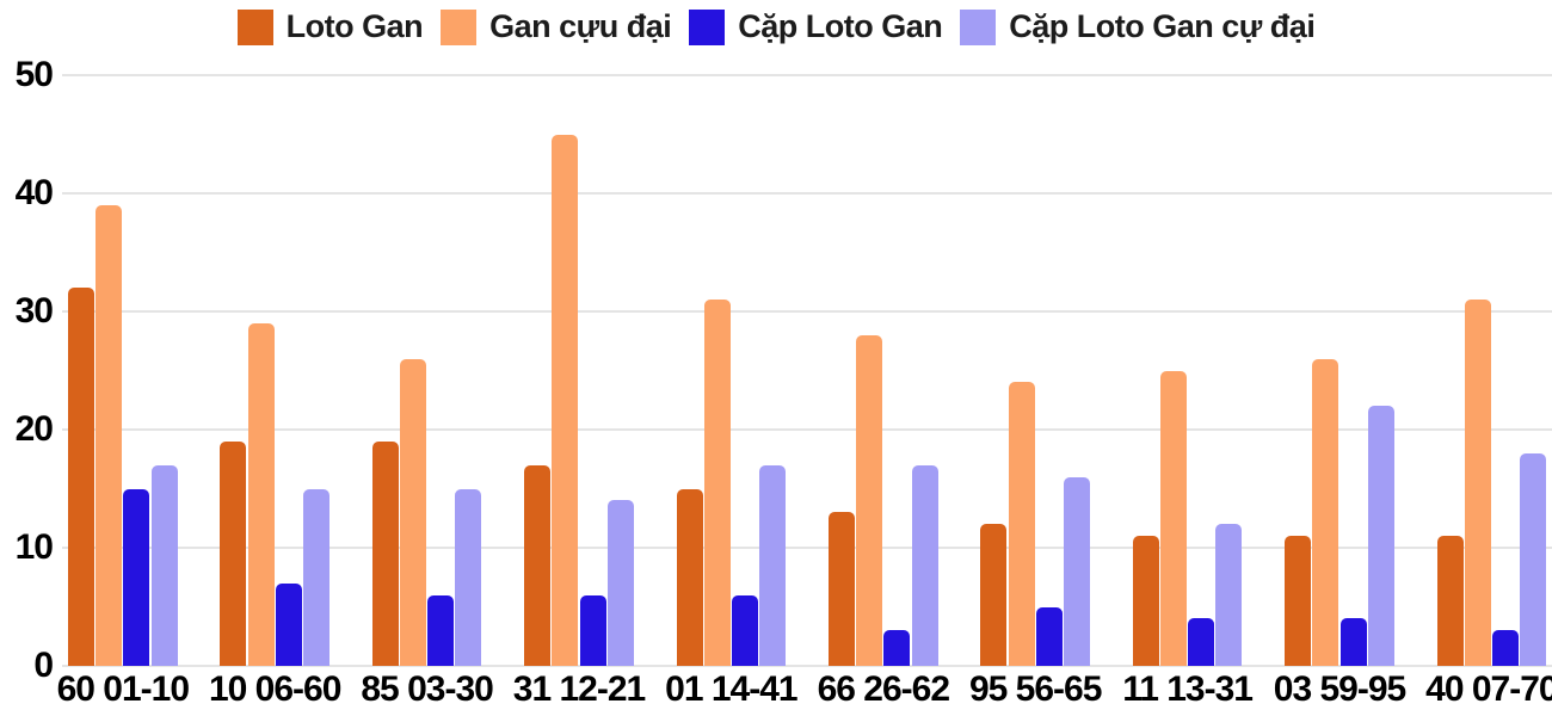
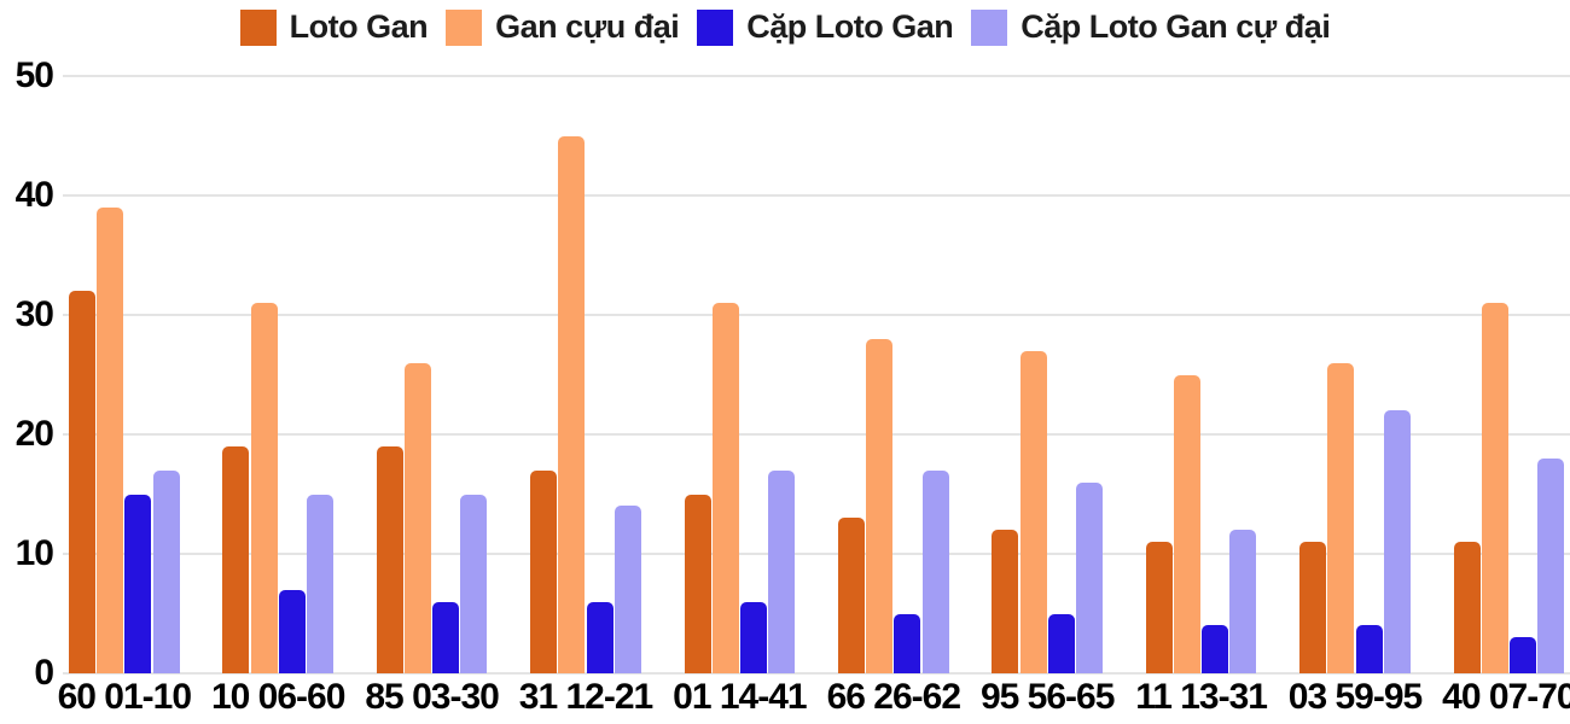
Gan cựu đại/10 06-60: 29 -> 31
Cặp Loto Gan/66 26-62: 3 -> 5
Gan cựu đại/95 56-65: 24 -> 27
